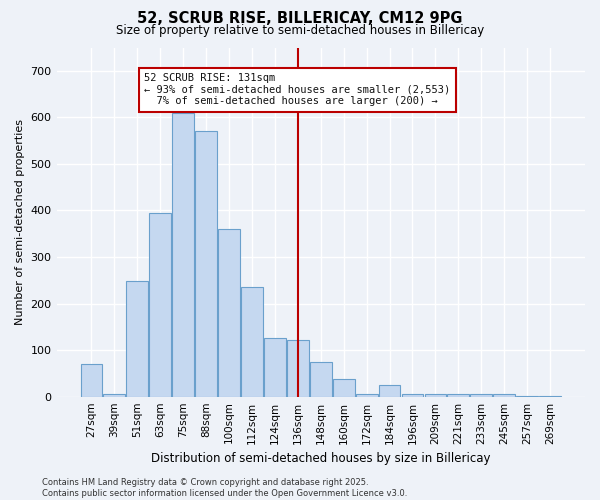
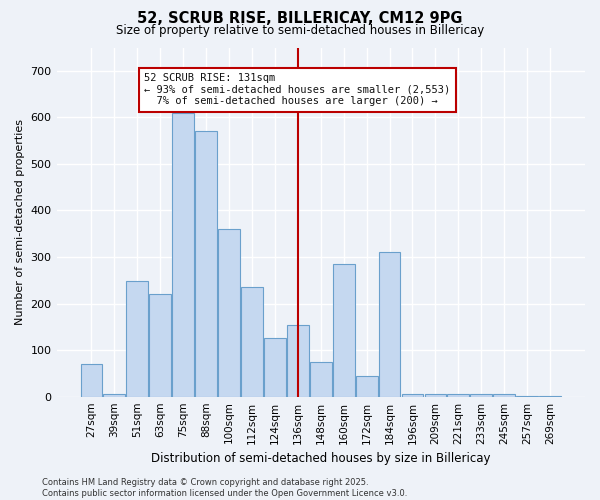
63sqm: 395 -> 220
136sqm: 122 -> 155
160sqm: 37 -> 285
172sqm: 5 -> 45
184sqm: 25 -> 310
